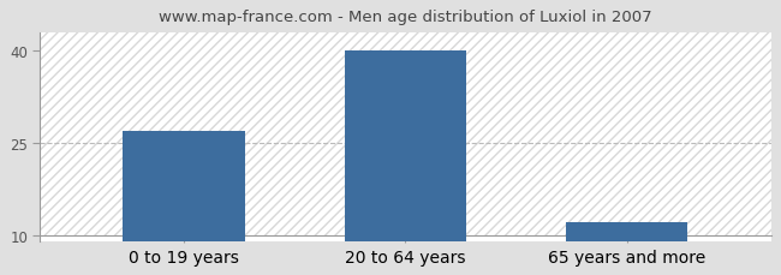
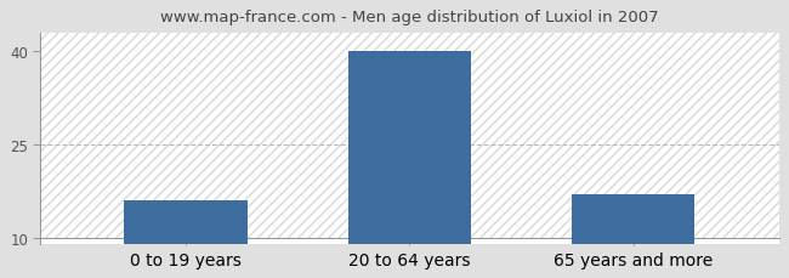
0 to 19 years: 27 -> 16
65 years and more: 12 -> 17
